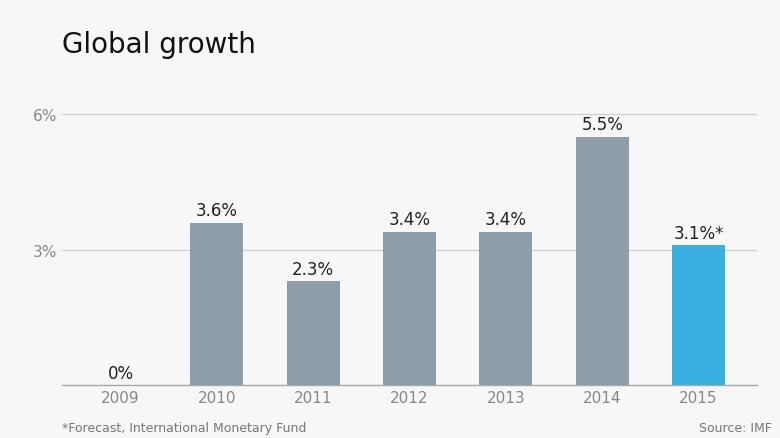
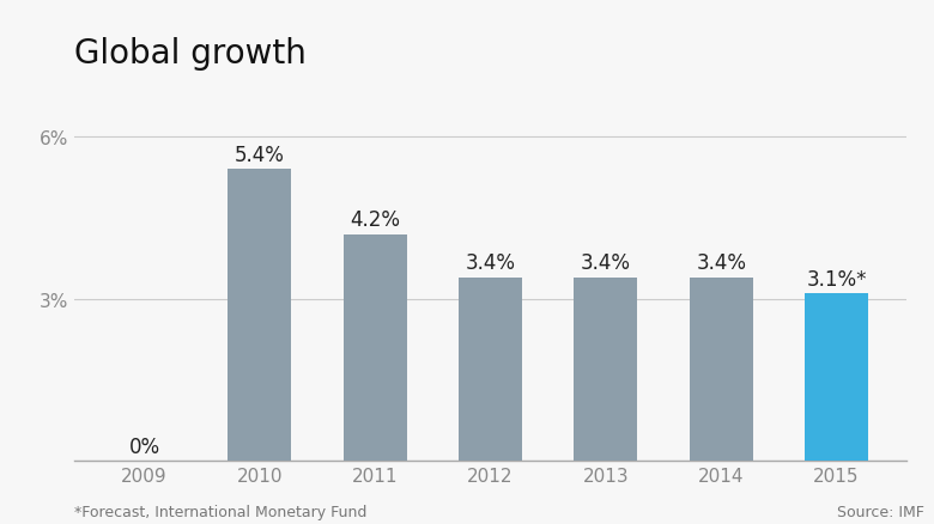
2010: 3.6% -> 5.4%
2011: 2.3% -> 4.2%
2014: 5.5% -> 3.4%
